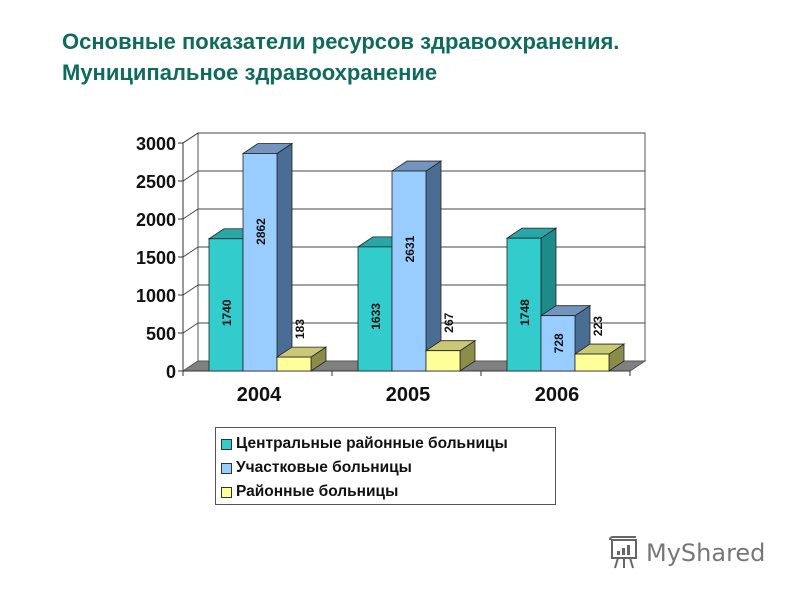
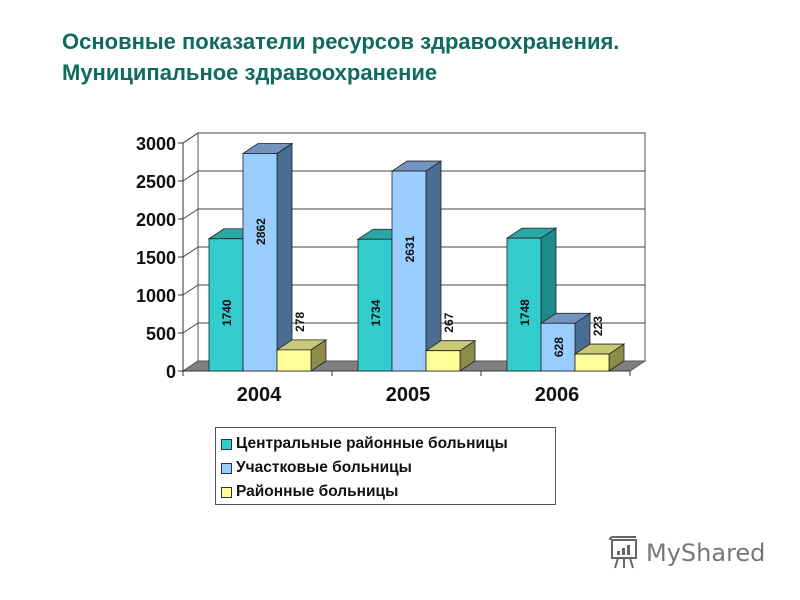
Районные больницы/2004: 183 -> 278
Центральные районные больницы/2005: 1633 -> 1734
Участковые больницы/2006: 728 -> 628
